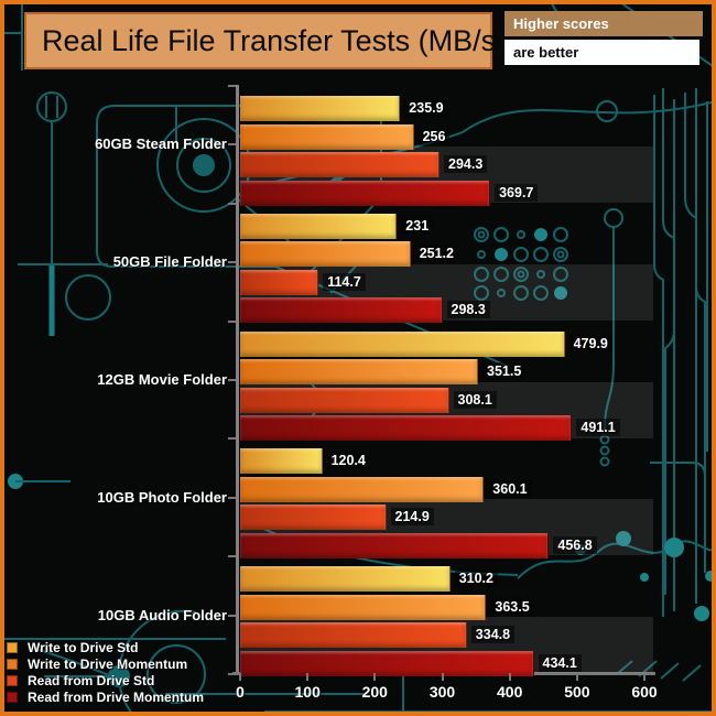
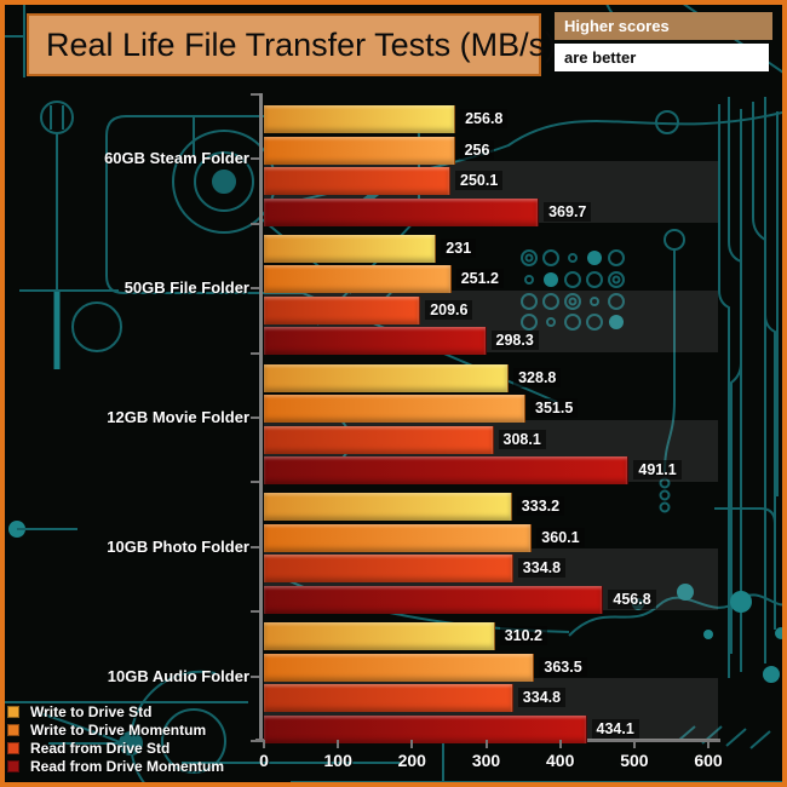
Write to Drive Std/60GB Steam Folder: 235.9 -> 256.8
Read from Drive Std/60GB Steam Folder: 294.3 -> 250.1
Read from Drive Std/50GB File Folder: 114.7 -> 209.6
Write to Drive Std/12GB Movie Folder: 479.9 -> 328.8
Write to Drive Std/10GB Photo Folder: 120.4 -> 333.2
Read from Drive Std/10GB Photo Folder: 214.9 -> 334.8
